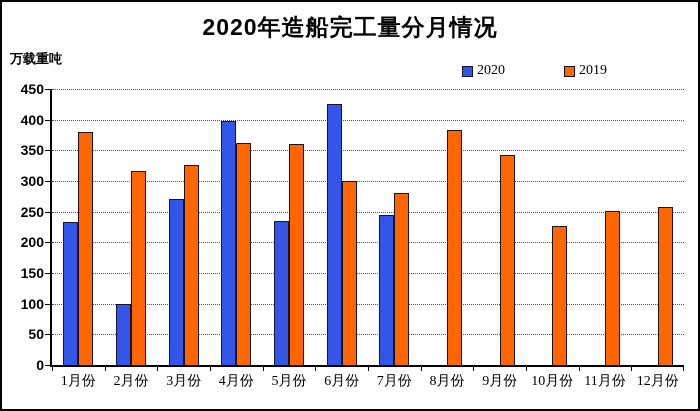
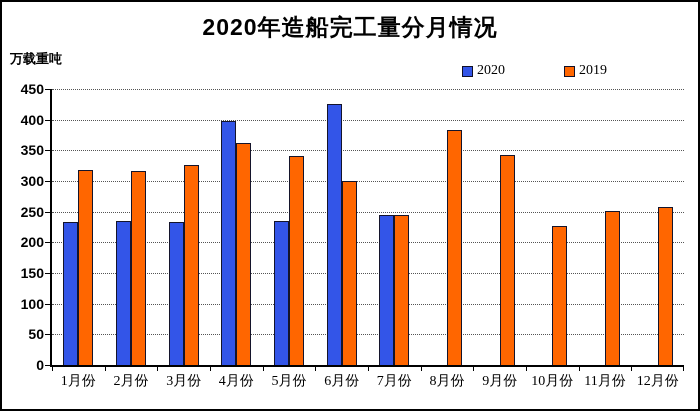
2019/1月份: 380 -> 320
2020/2月份: 100 -> 240
2020/3月份: 270 -> 230
2019/5月份: 360 -> 340
2019/7月份: 280 -> 240
